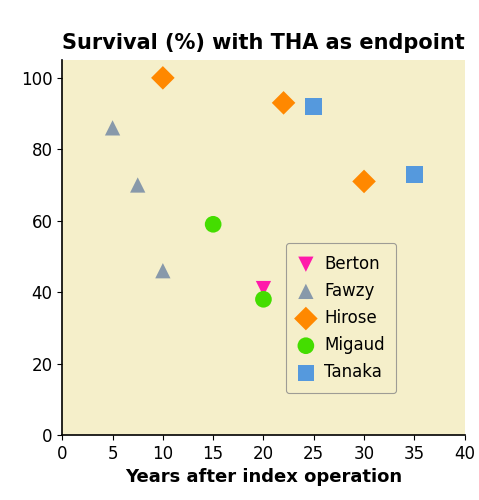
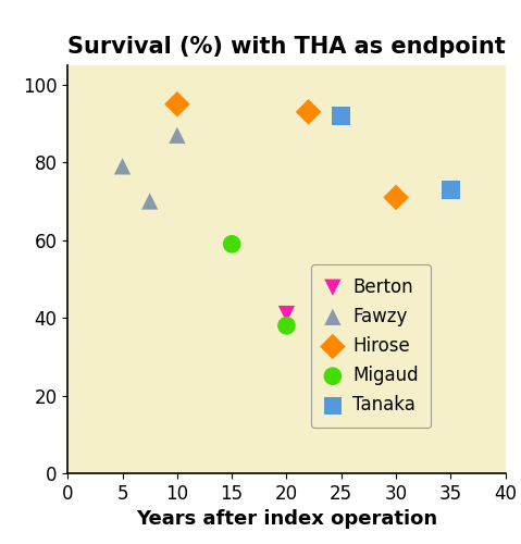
Fawzy/5: 86 -> 79
Fawzy/10: 46 -> 87
Hirose/10: 100 -> 95
